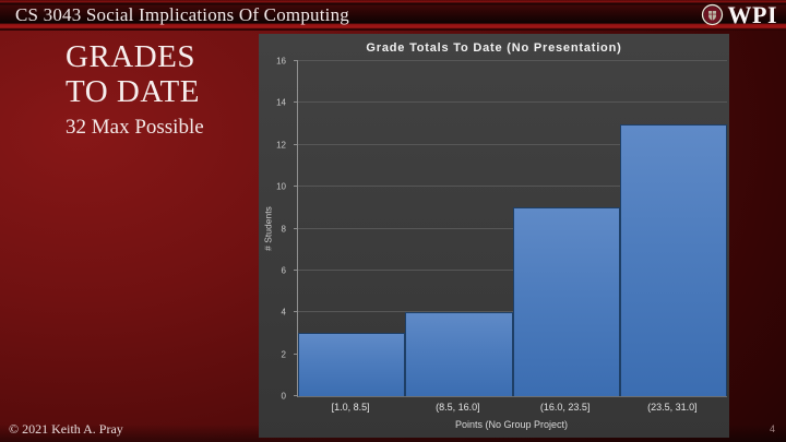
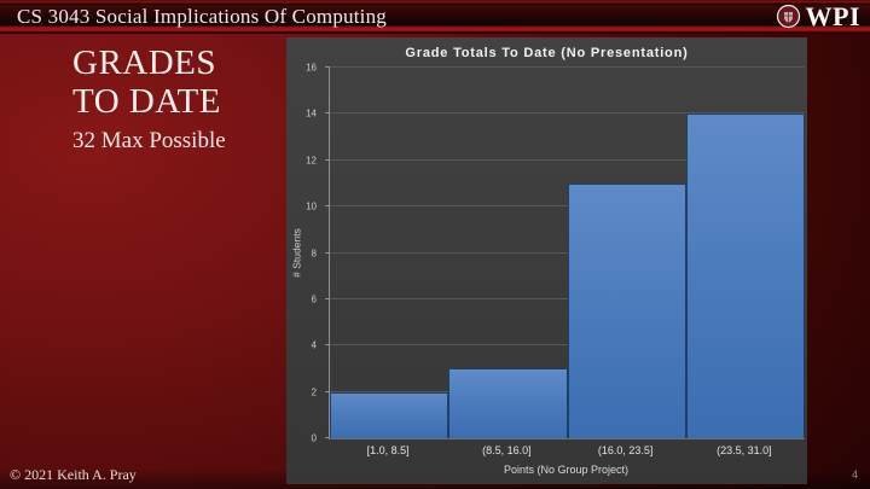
[1.0, 8.5]: 3 -> 2
(8.5, 16.0]: 4 -> 3
(16.0, 23.5]: 9 -> 11
(23.5, 31.0]: 13 -> 14
